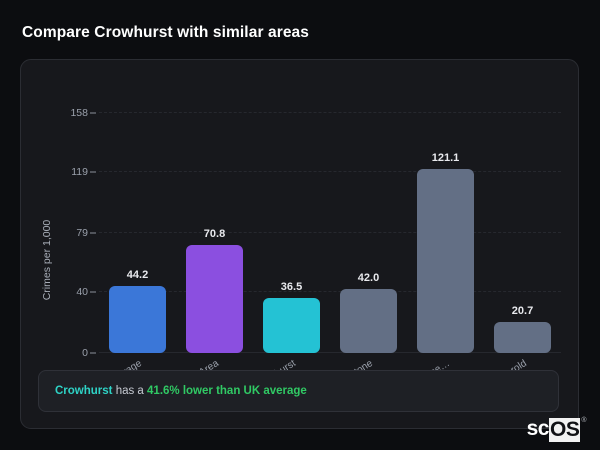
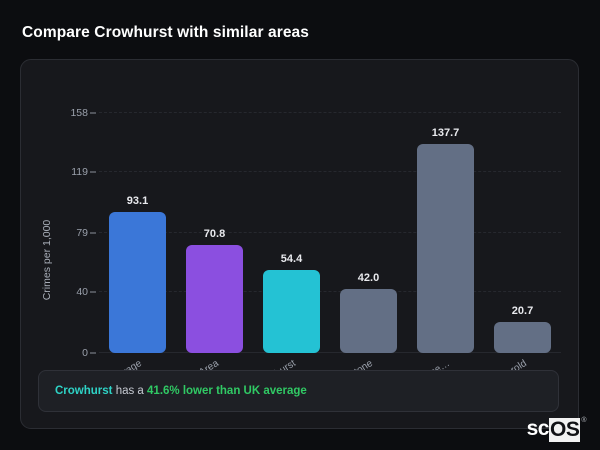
UK Average: 44.2 -> 93.1
Crowhurst: 36.5 -> 54.4
Lighthorne…: 121.1 -> 137.7
